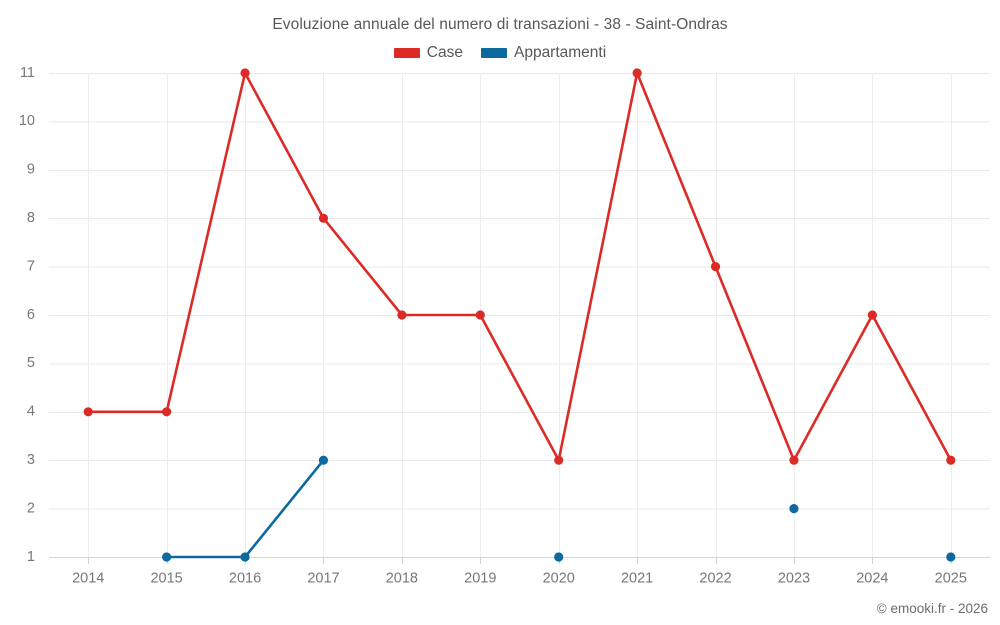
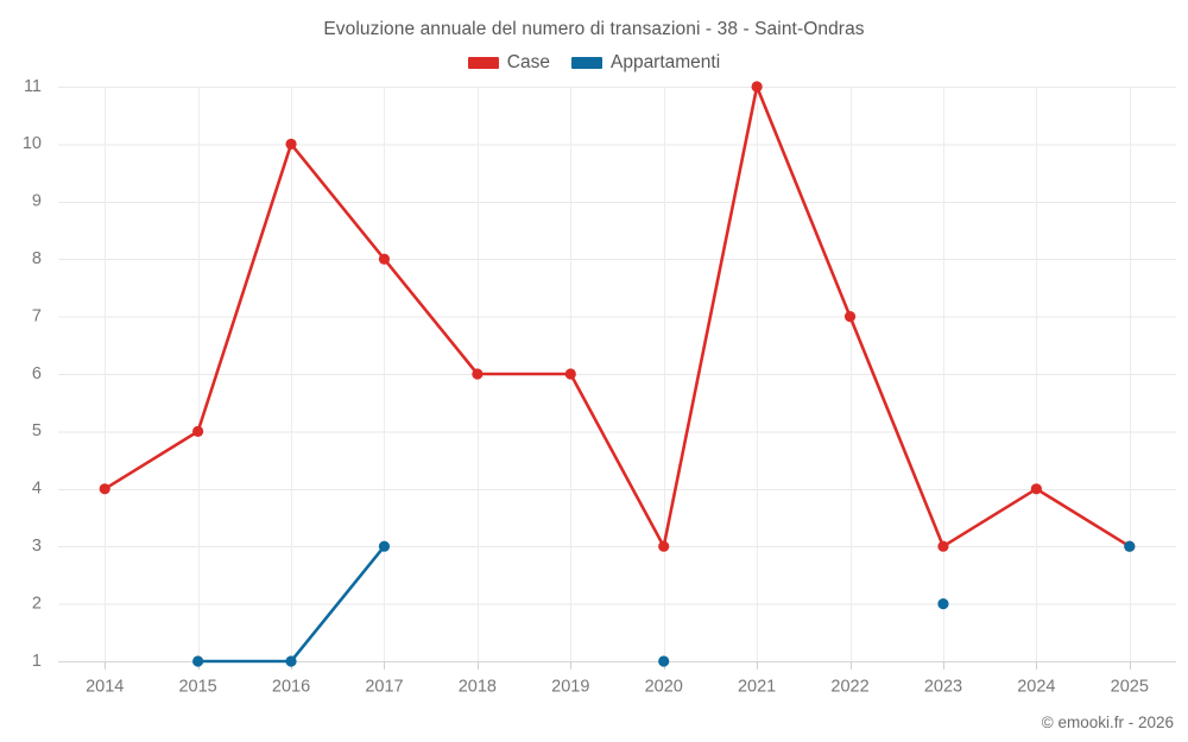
Case/2015: 4 -> 5
Case/2016: 11 -> 10
Case/2024: 6 -> 4
Appartamenti/2025: 1 -> 3
